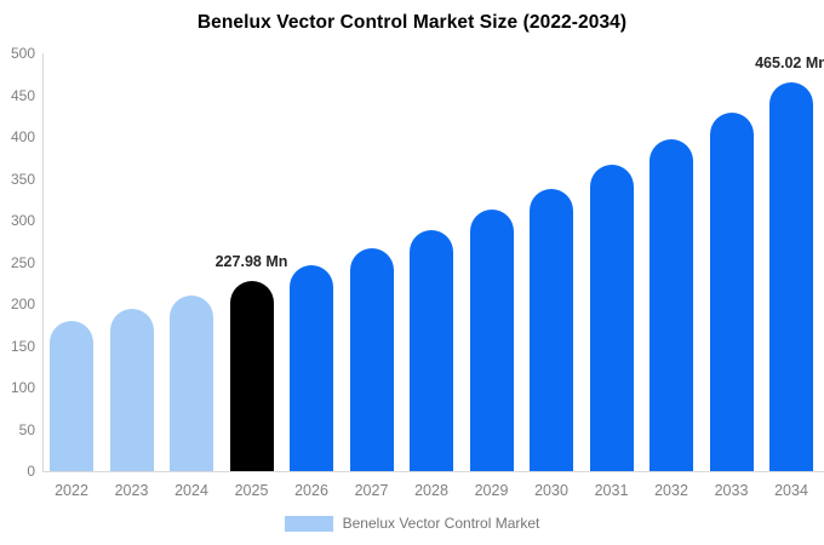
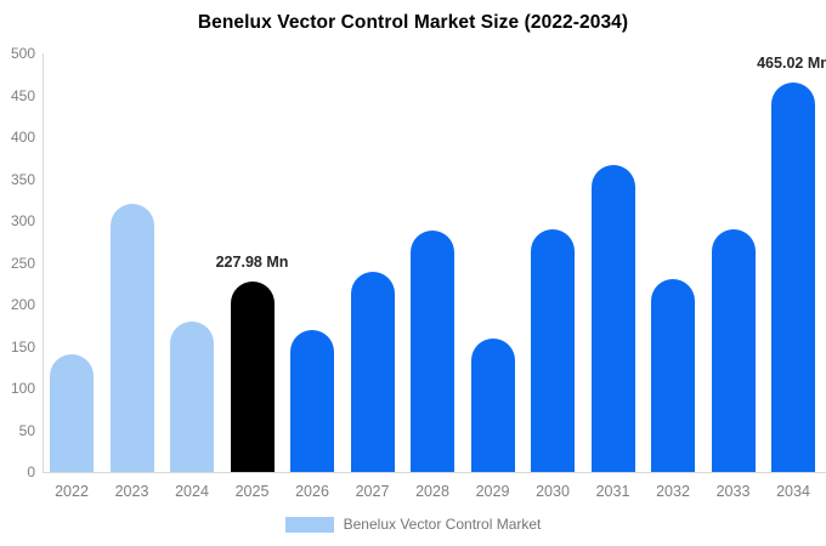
2022: 180 -> 140
2023: 190 -> 320
2024: 210 -> 180
2026: 250 -> 170
2027: 270 -> 240
2029: 310 -> 160
2030: 340 -> 290
2032: 400 -> 230
2033: 430 -> 290
